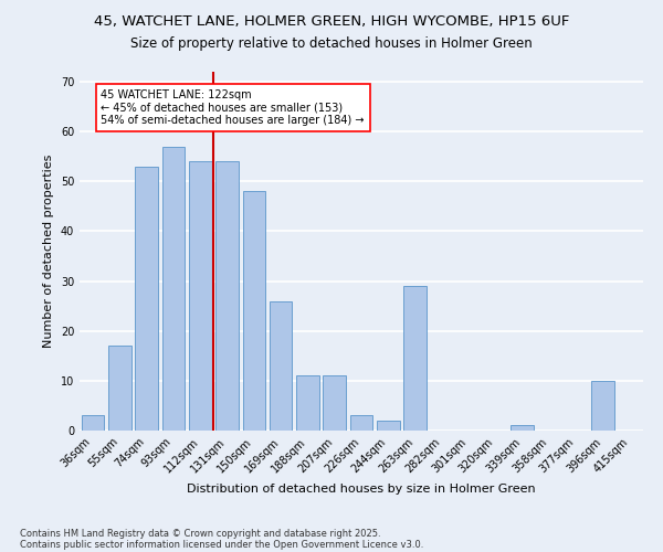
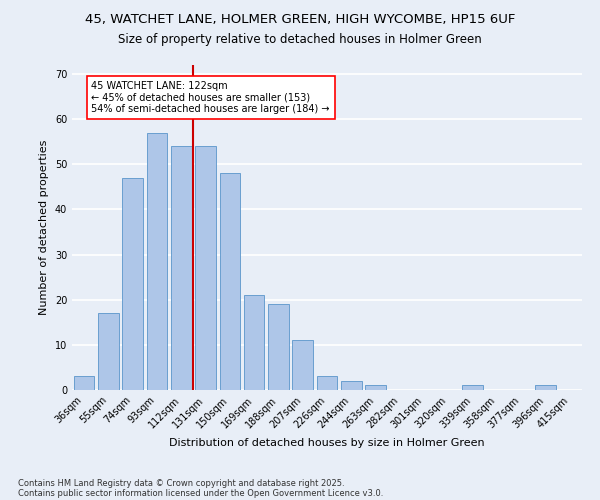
74sqm: 53 -> 47
169sqm: 26 -> 21
188sqm: 11 -> 19
263sqm: 29 -> 1
396sqm: 10 -> 1
